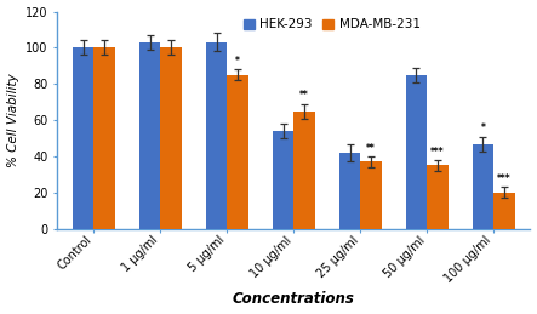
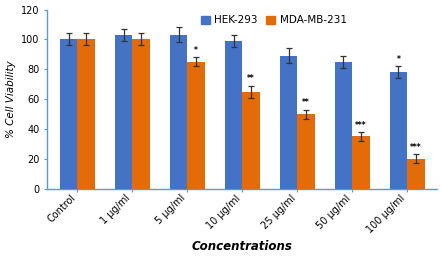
HEK-293/10 μg/ml: 54 -> 99
HEK-293/25 μg/ml: 42 -> 89
MDA-MB-231/25 μg/ml: 37 -> 50
HEK-293/100 μg/ml: 47 -> 78
